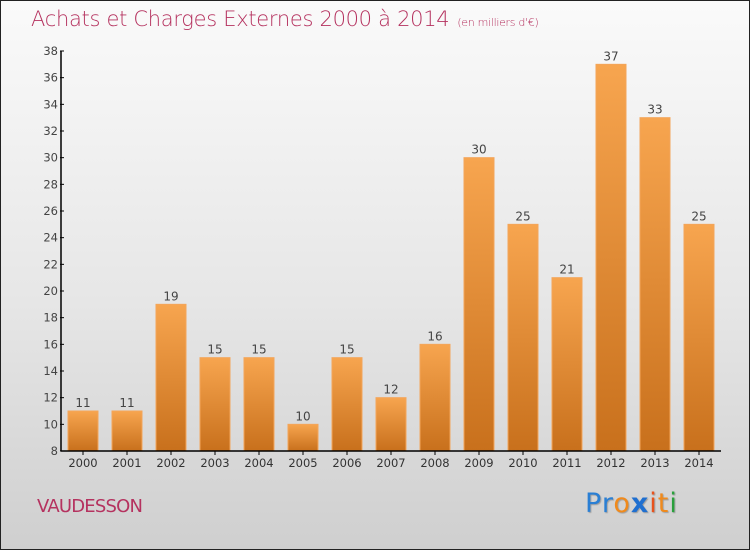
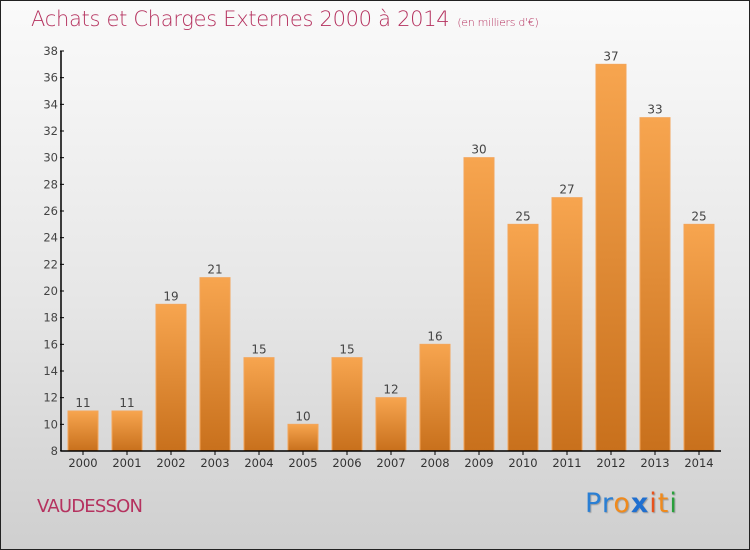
2003: 15 -> 21
2011: 21 -> 27
